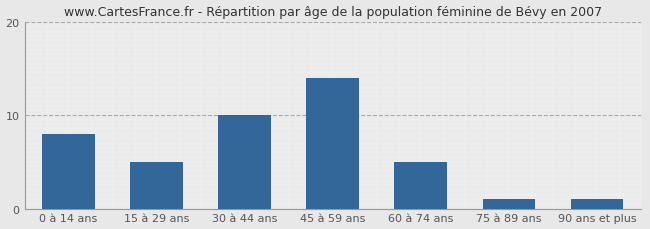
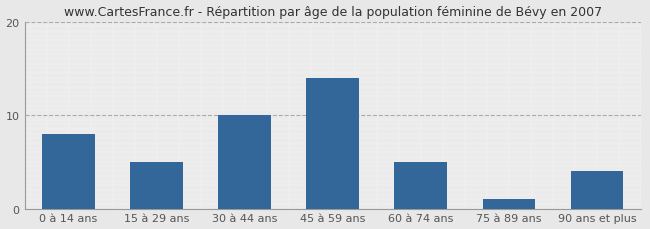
90 ans et plus: 1 -> 4
